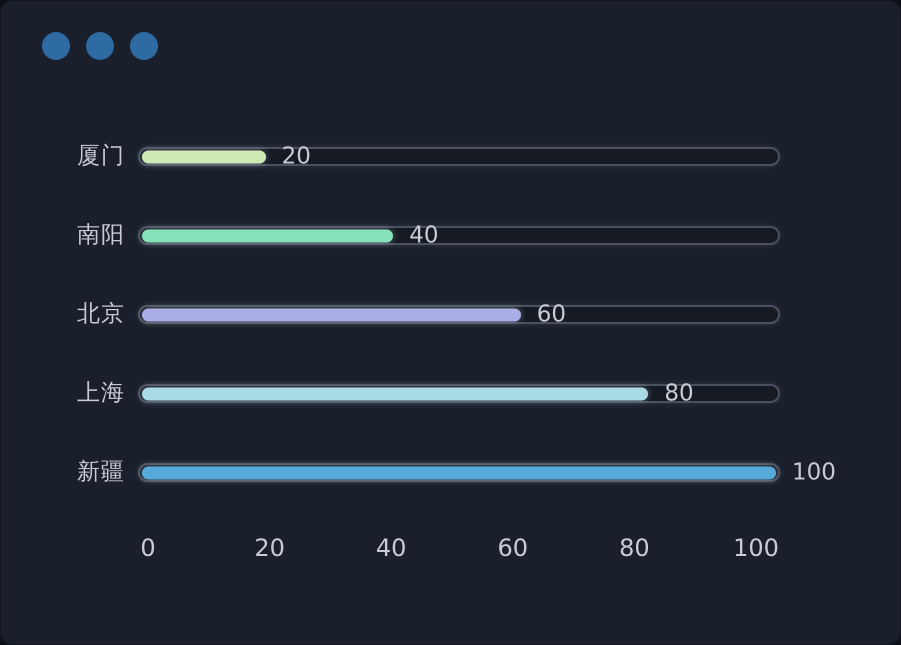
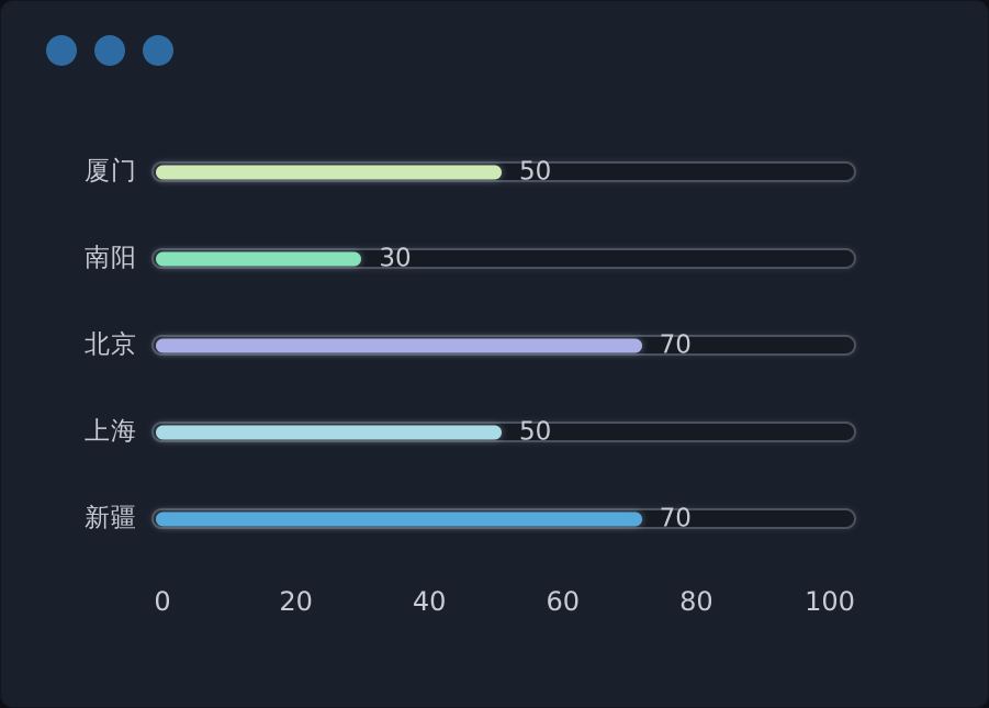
厦门: 20 -> 50
南阳: 40 -> 30
北京: 60 -> 70
上海: 80 -> 50
新疆: 100 -> 70
